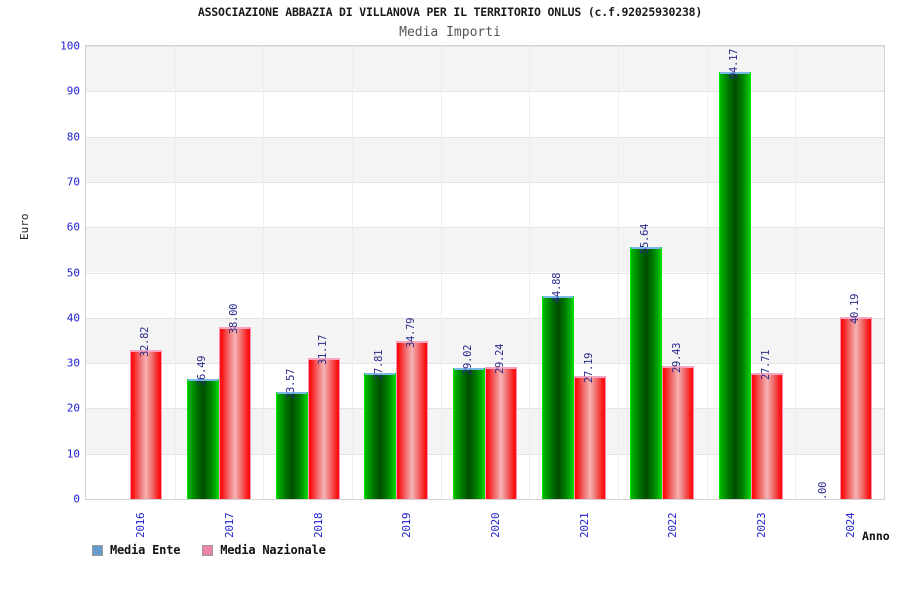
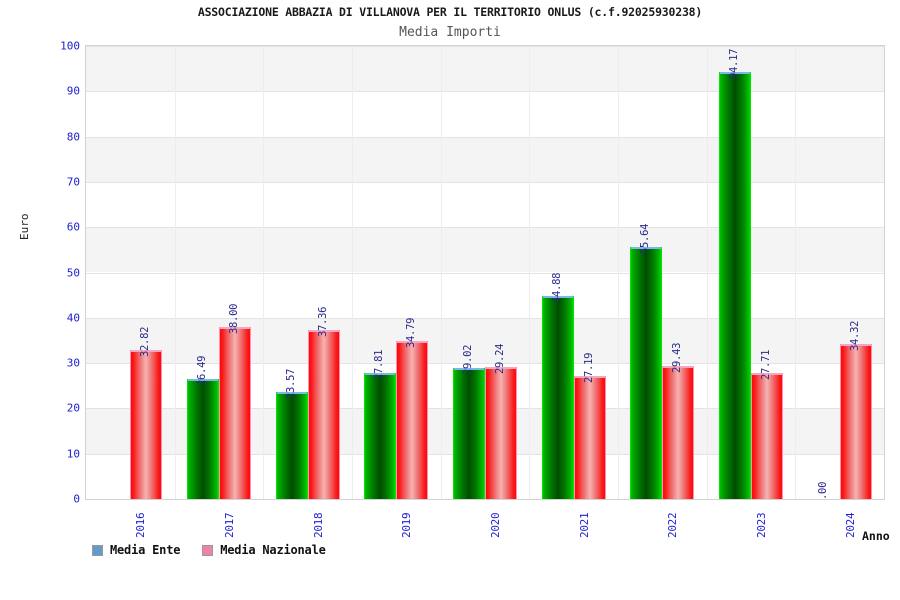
Media Nazionale/2018: 31.17 -> 37.36
Media Nazionale/2024: 40.19 -> 34.32
